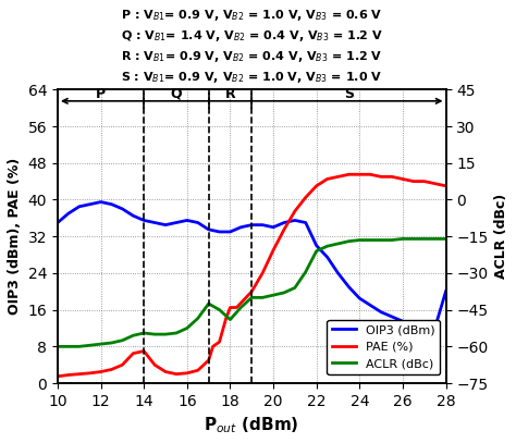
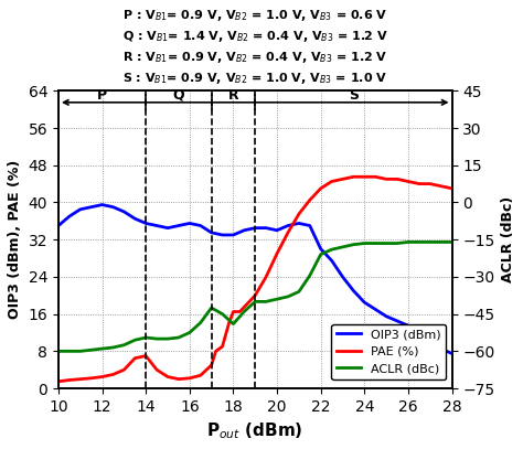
OIP3 (dBm)/28: 20.0 -> 7.5
